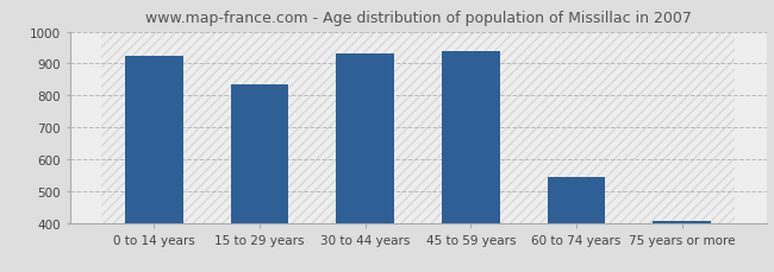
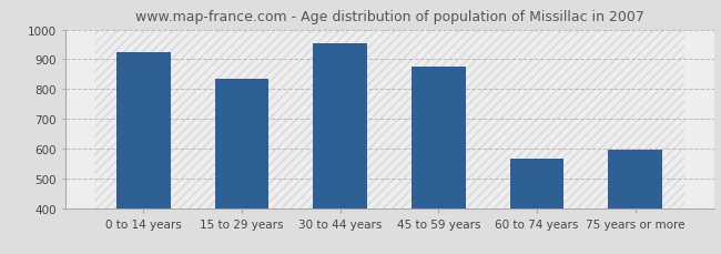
30 to 44 years: 932 -> 955
45 to 59 years: 938 -> 875
60 to 74 years: 545 -> 565
75 years or more: 405 -> 595
